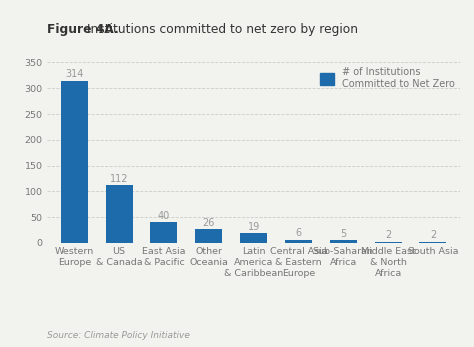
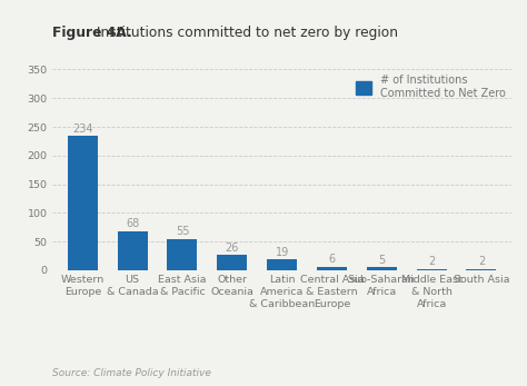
Western Europe: 314 -> 234
US & Canada: 112 -> 68
East Asia & Pacific: 40 -> 55
